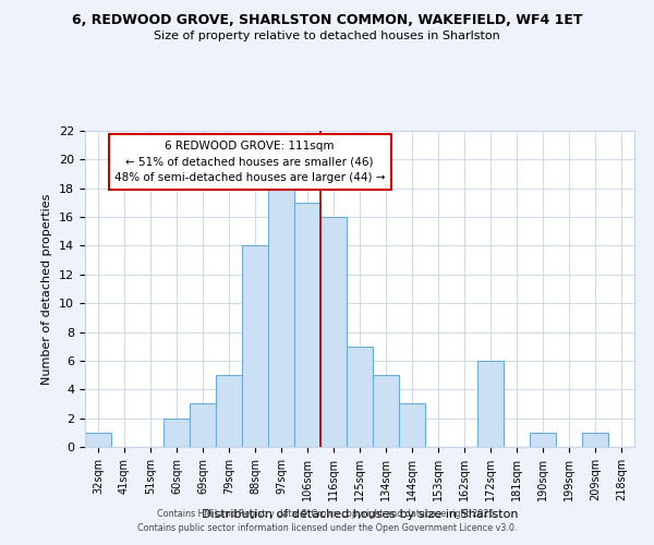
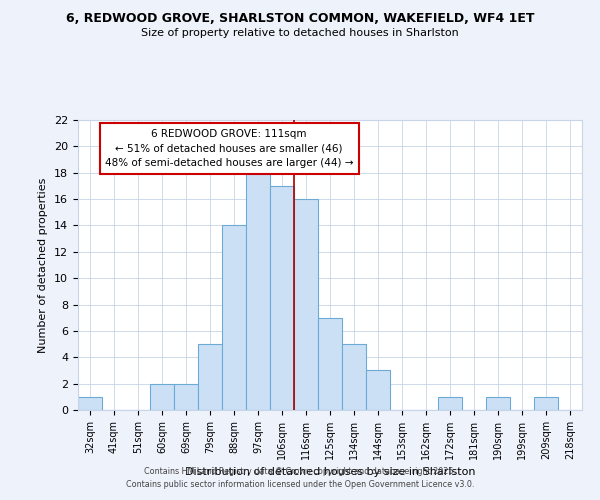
69sqm: 3 -> 2
172sqm: 6 -> 1
